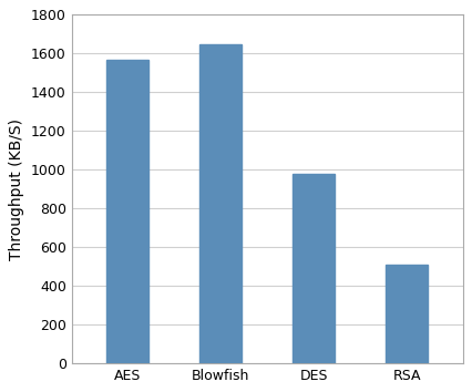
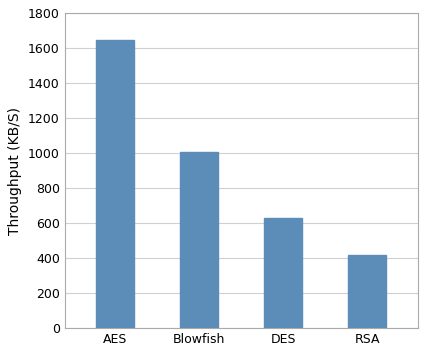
AES: 1570 -> 1650
Blowfish: 1650 -> 1000
DES: 980 -> 630
RSA: 510 -> 420
